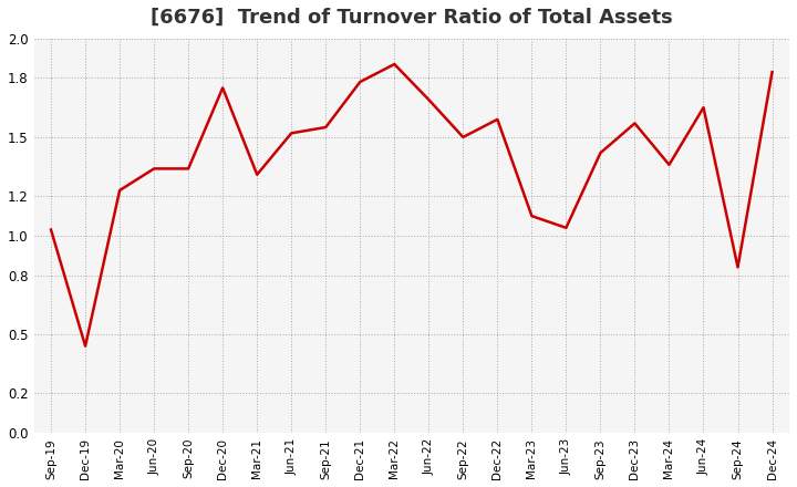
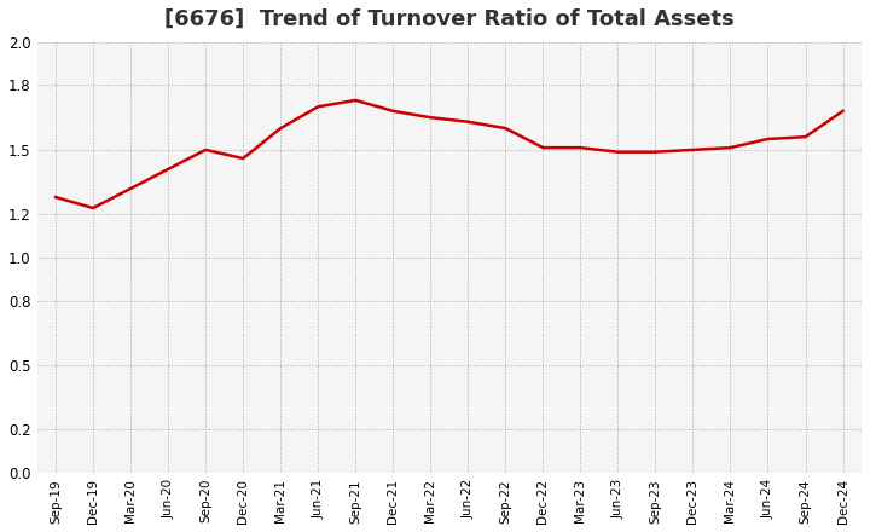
Sep-19: 1.03 -> 1.28
Dec-19: 0.44 -> 1.23
Mar-20: 1.23 -> 1.32
Jun-20: 1.34 -> 1.41
Sep-20: 1.34 -> 1.50
Dec-20: 1.75 -> 1.46
Mar-21: 1.31 -> 1.60
Jun-21: 1.52 -> 1.70
Sep-21: 1.55 -> 1.73
Dec-21: 1.78 -> 1.68
Mar-22: 1.87 -> 1.65
Jun-22: 1.69 -> 1.63
Sep-22: 1.50 -> 1.60
Dec-22: 1.59 -> 1.51
Mar-23: 1.10 -> 1.51
Jun-23: 1.04 -> 1.49
Sep-23: 1.42 -> 1.49
Dec-23: 1.57 -> 1.50
Mar-24: 1.36 -> 1.51
Jun-24: 1.65 -> 1.55
Sep-24: 0.84 -> 1.56
Dec-24: 1.83 -> 1.68
